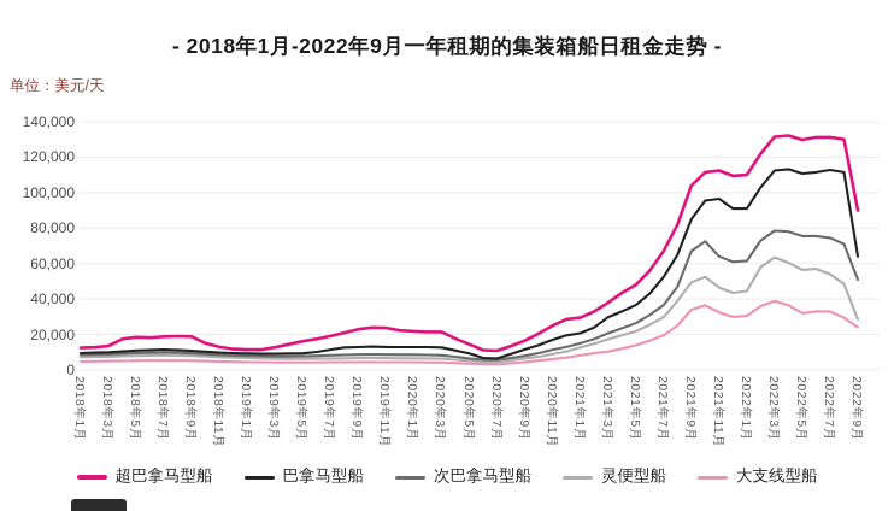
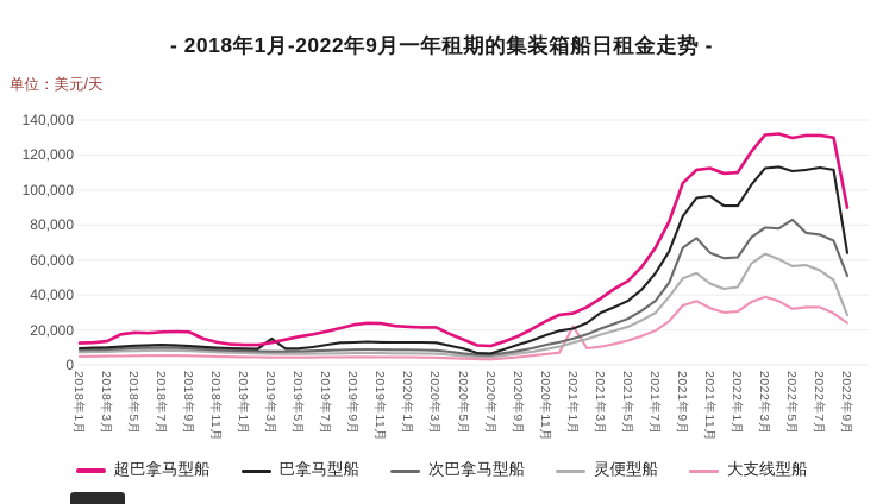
巴拿马型船/2019年3月: 9000 -> 15000
大支线型船/2021年1月: 8000 -> 22000
次巴拿马型船/2022年5月: 76000 -> 83000
